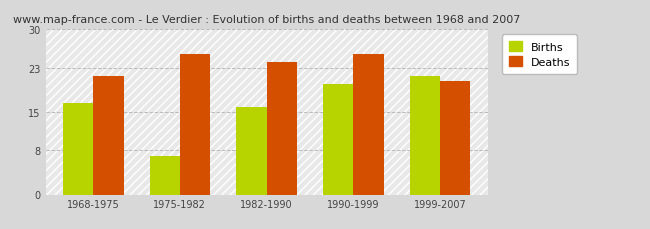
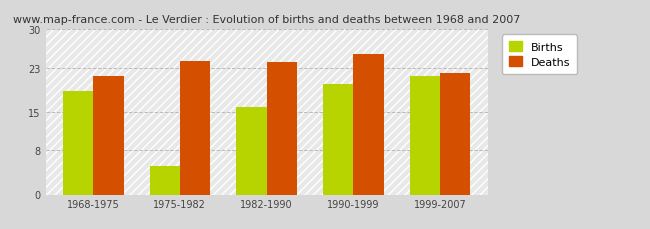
Births/1968-1975: 16.5 -> 18.8
Births/1975-1982: 7.0 -> 5.2
Deaths/1975-1982: 25.5 -> 24.2
Deaths/1999-2007: 20.5 -> 22.0
